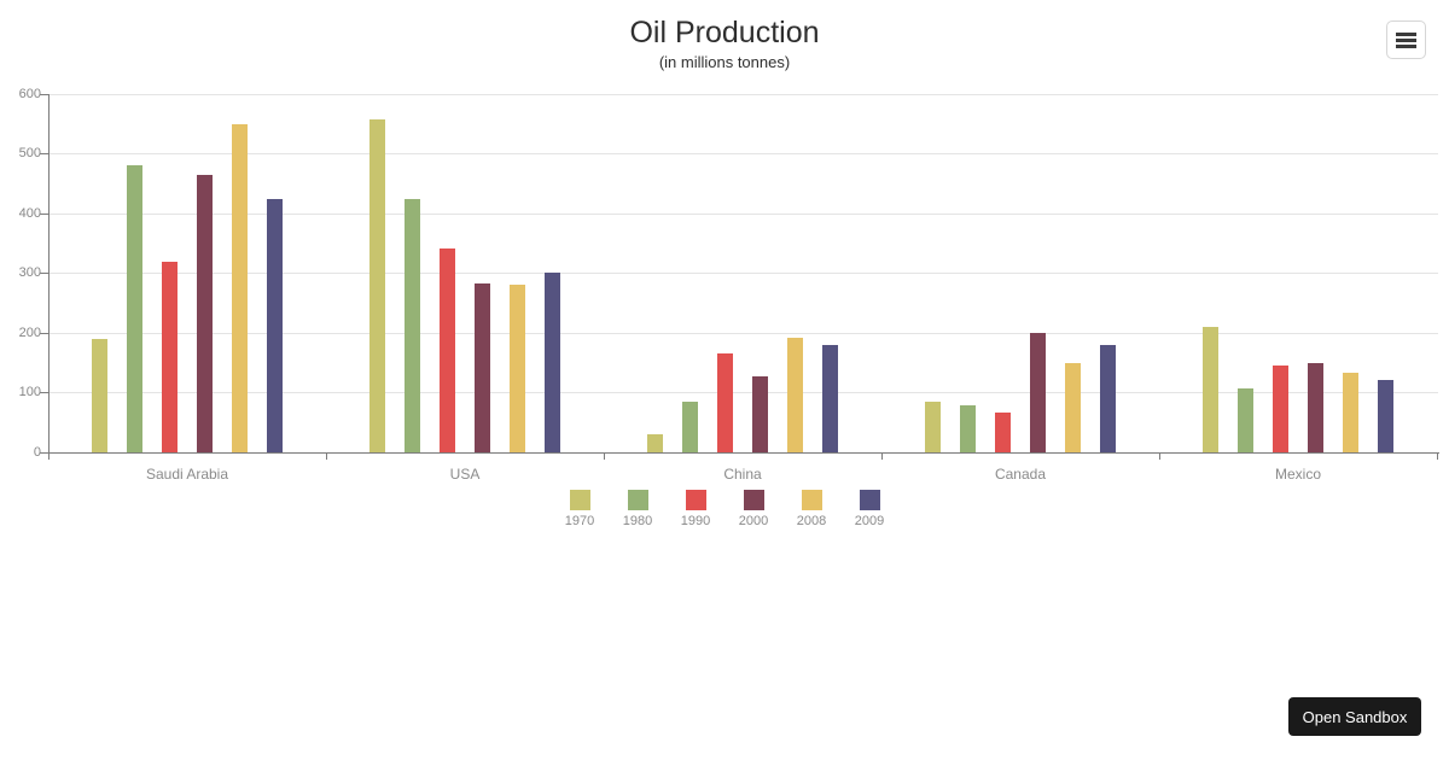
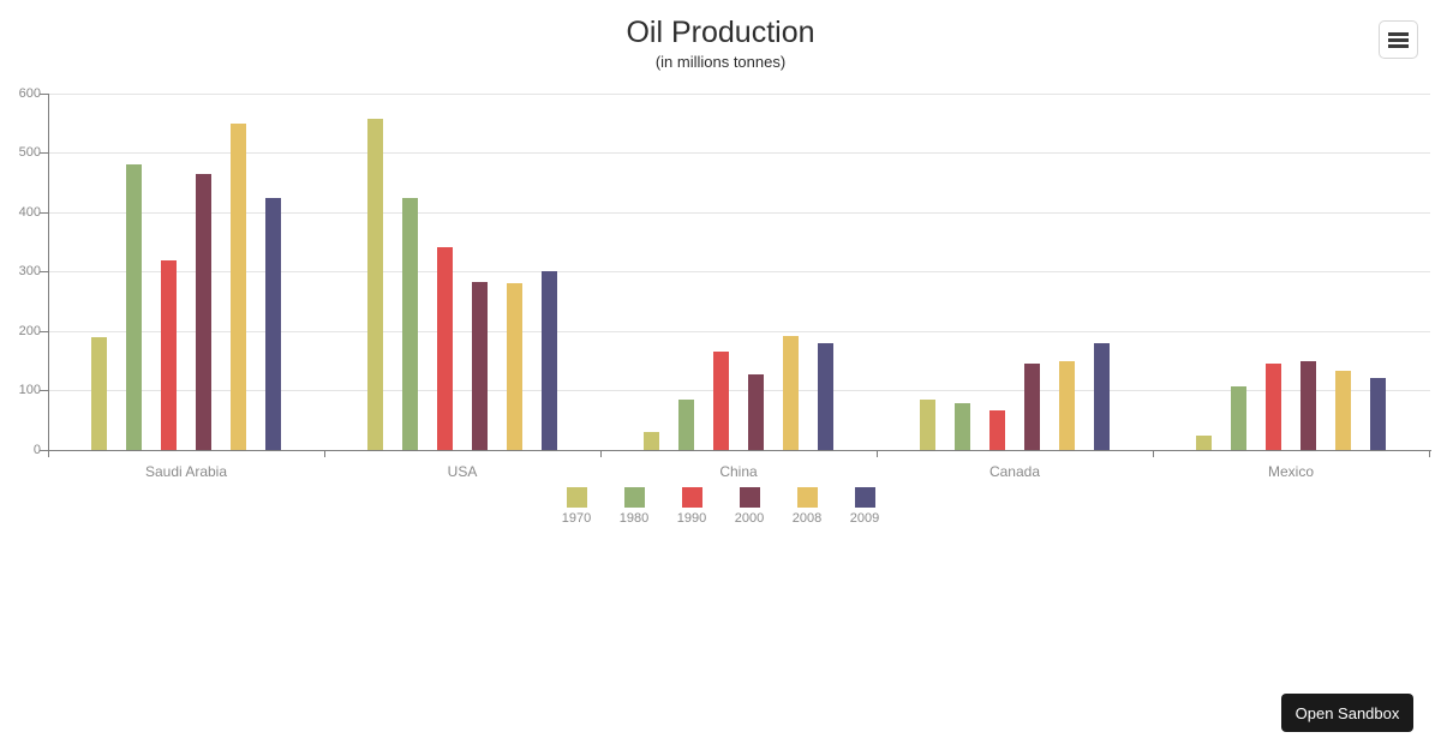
2000/Canada: 200 -> 140
1970/Mexico: 210 -> 20
